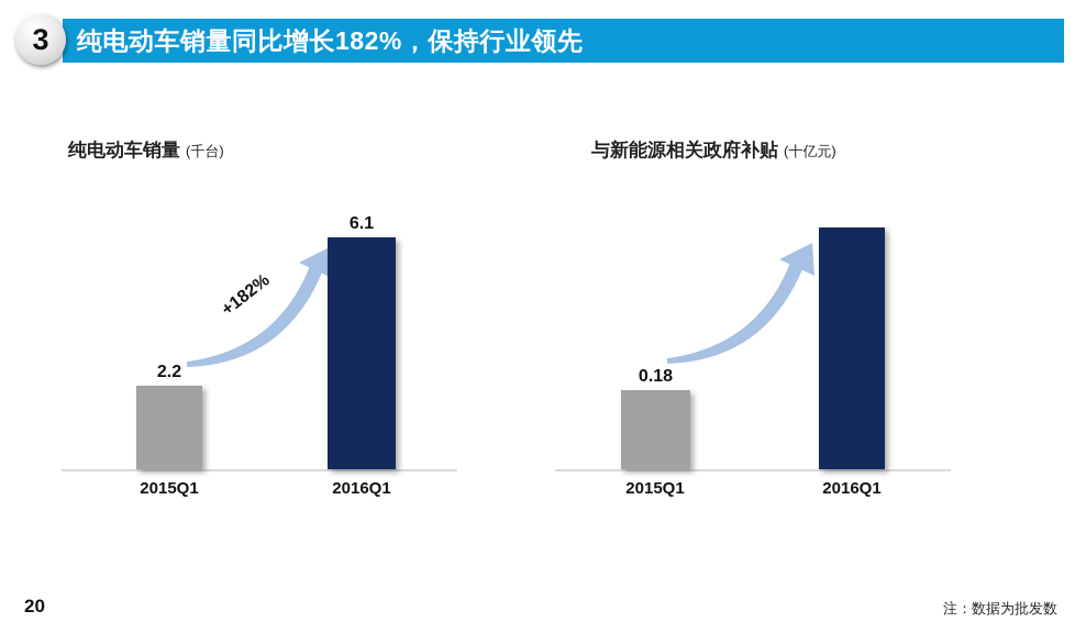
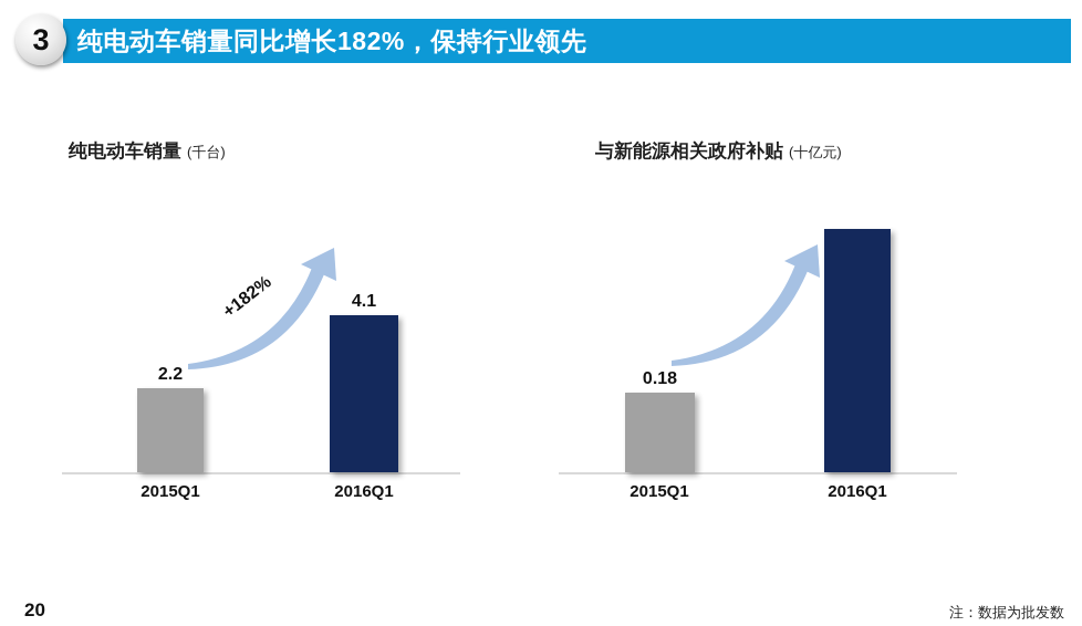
纯电动车销量/2016Q1: 6.1 -> 4.1
